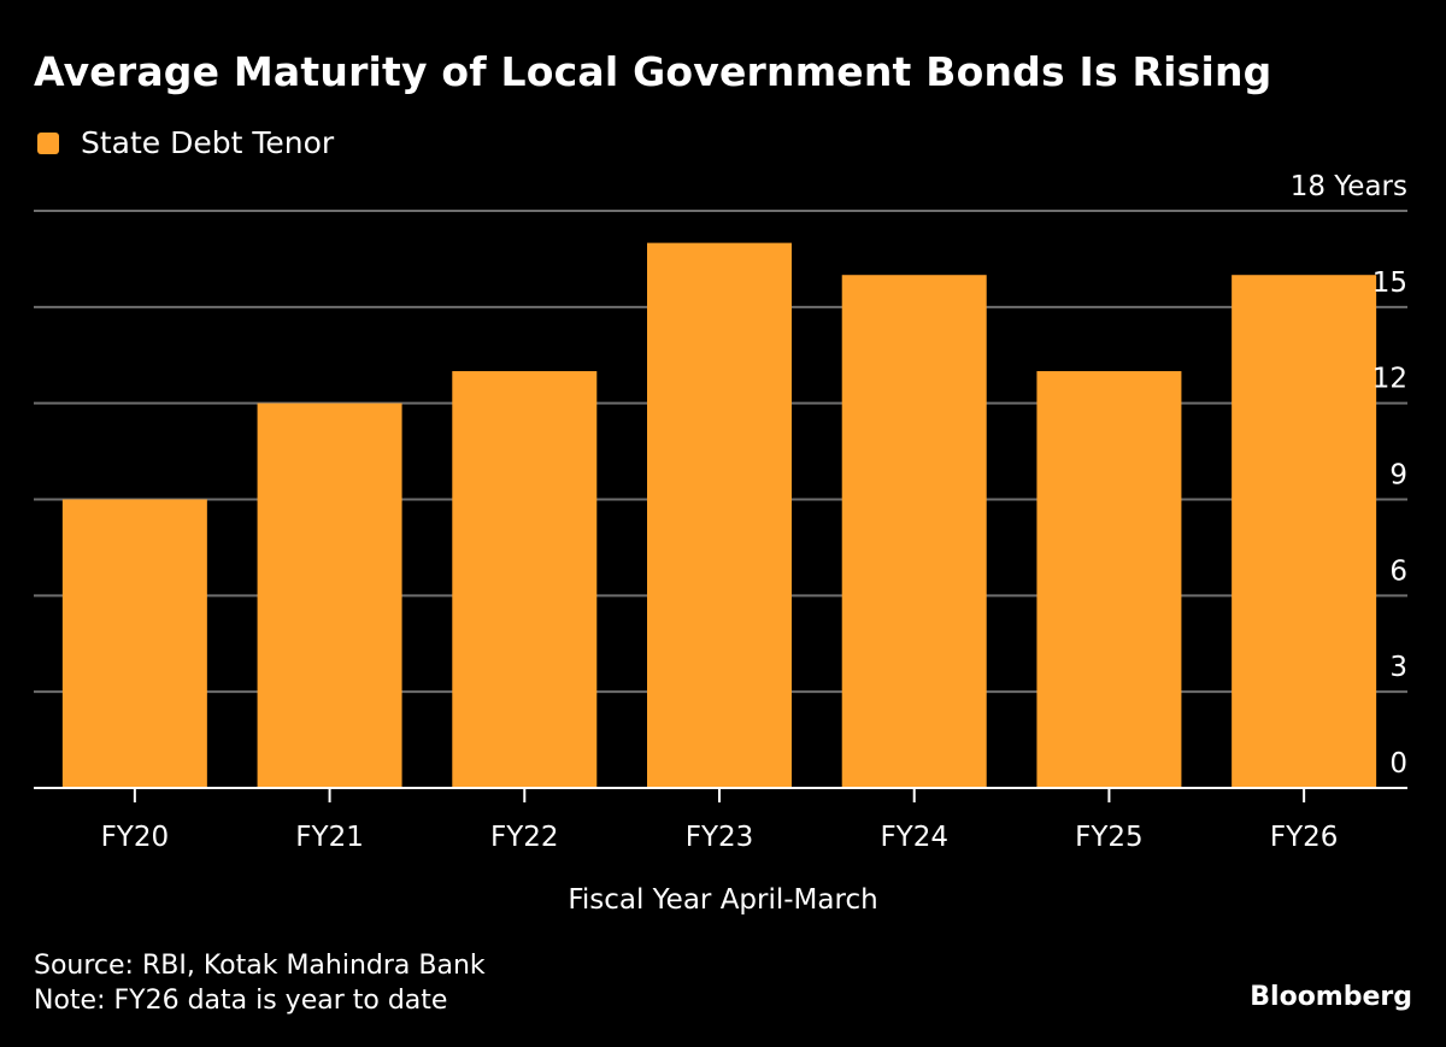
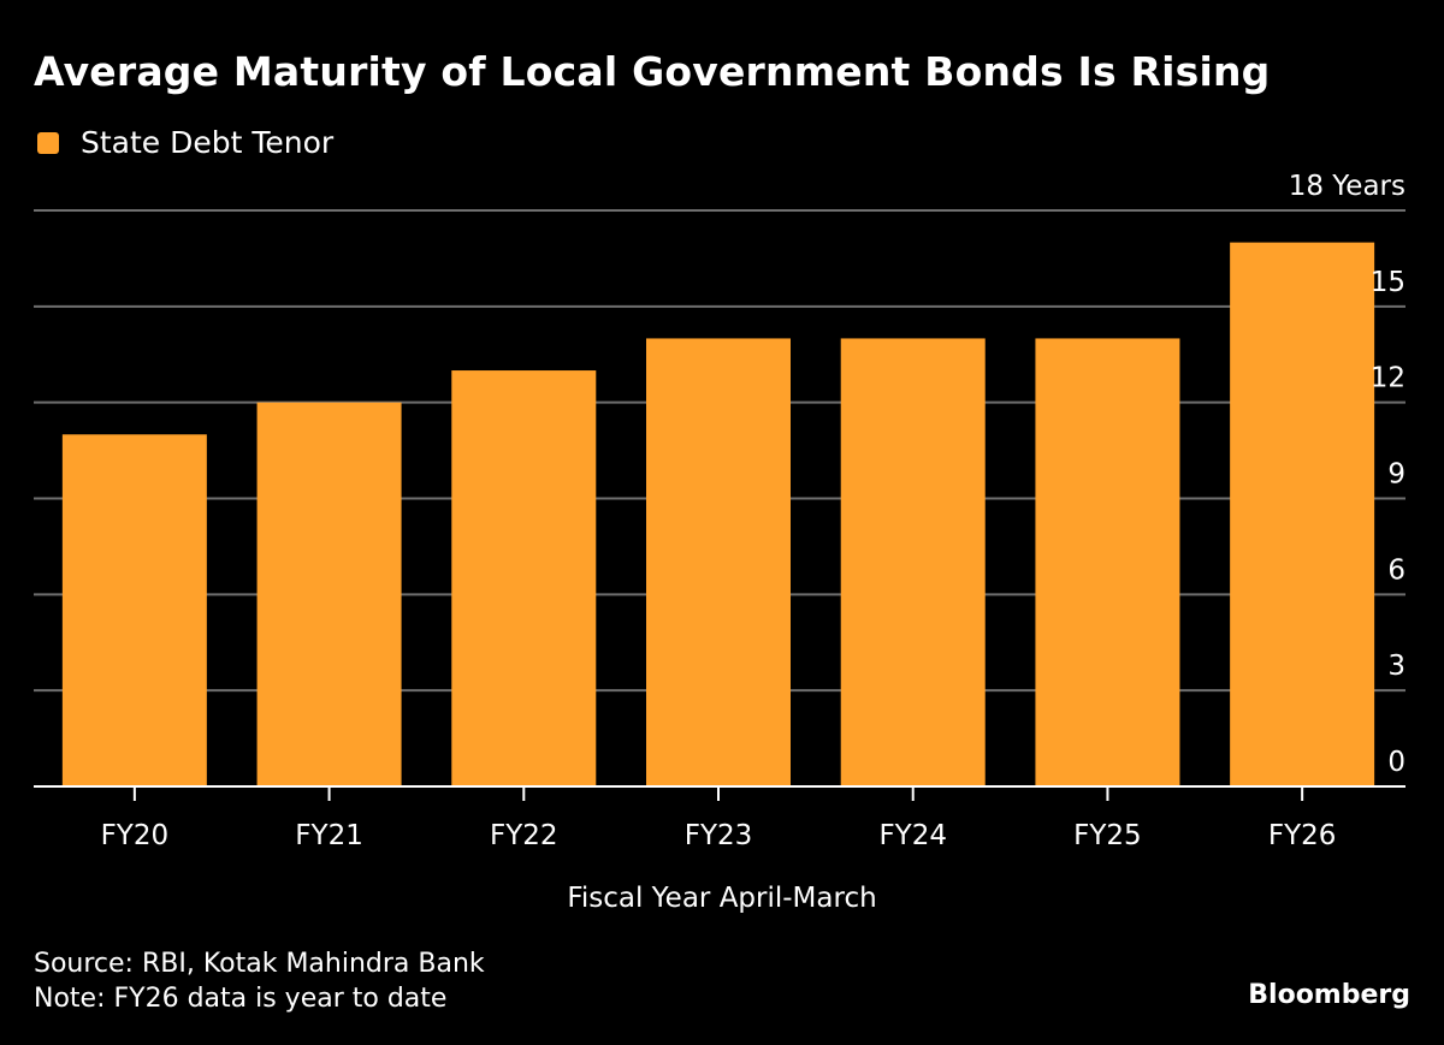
FY20: 9 -> 11
FY23: 17 -> 14
FY24: 16 -> 14
FY25: 13 -> 14
FY26: 16 -> 17
